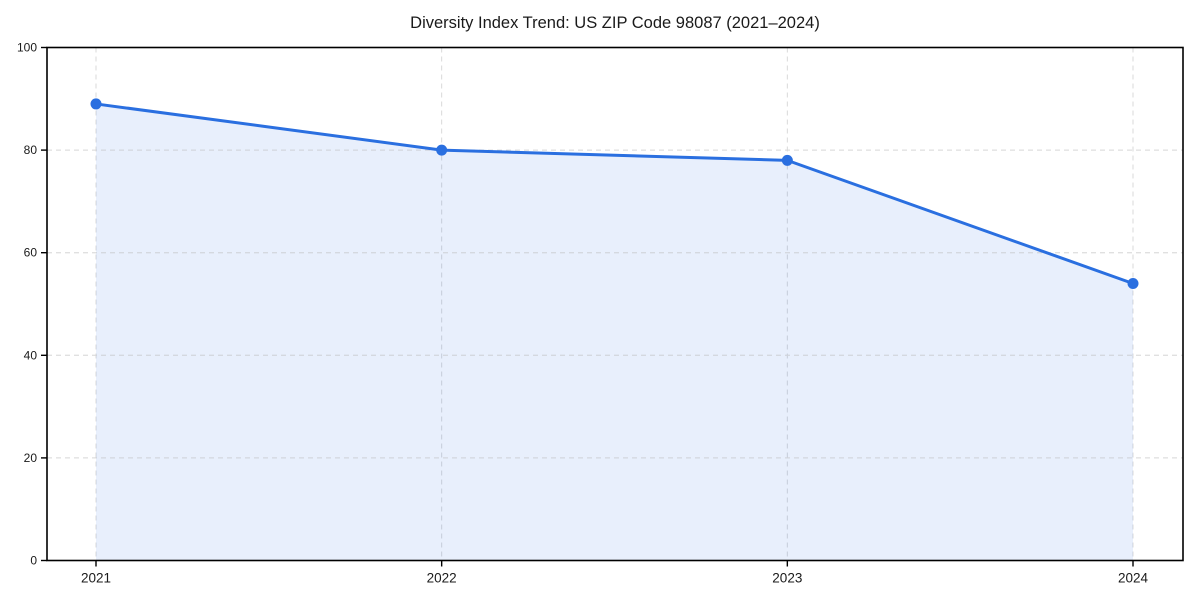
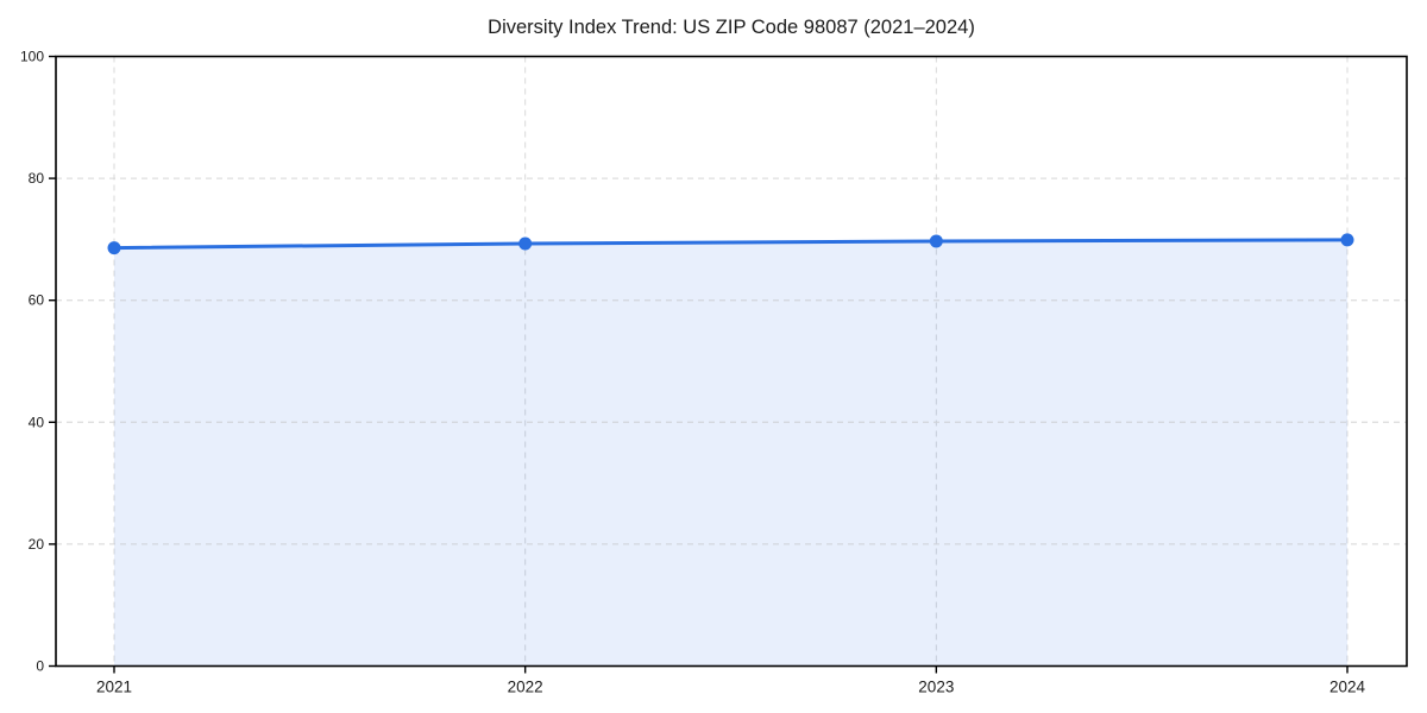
2021: 89 -> 69
2022: 80 -> 69
2023: 78 -> 70
2024: 54 -> 70
